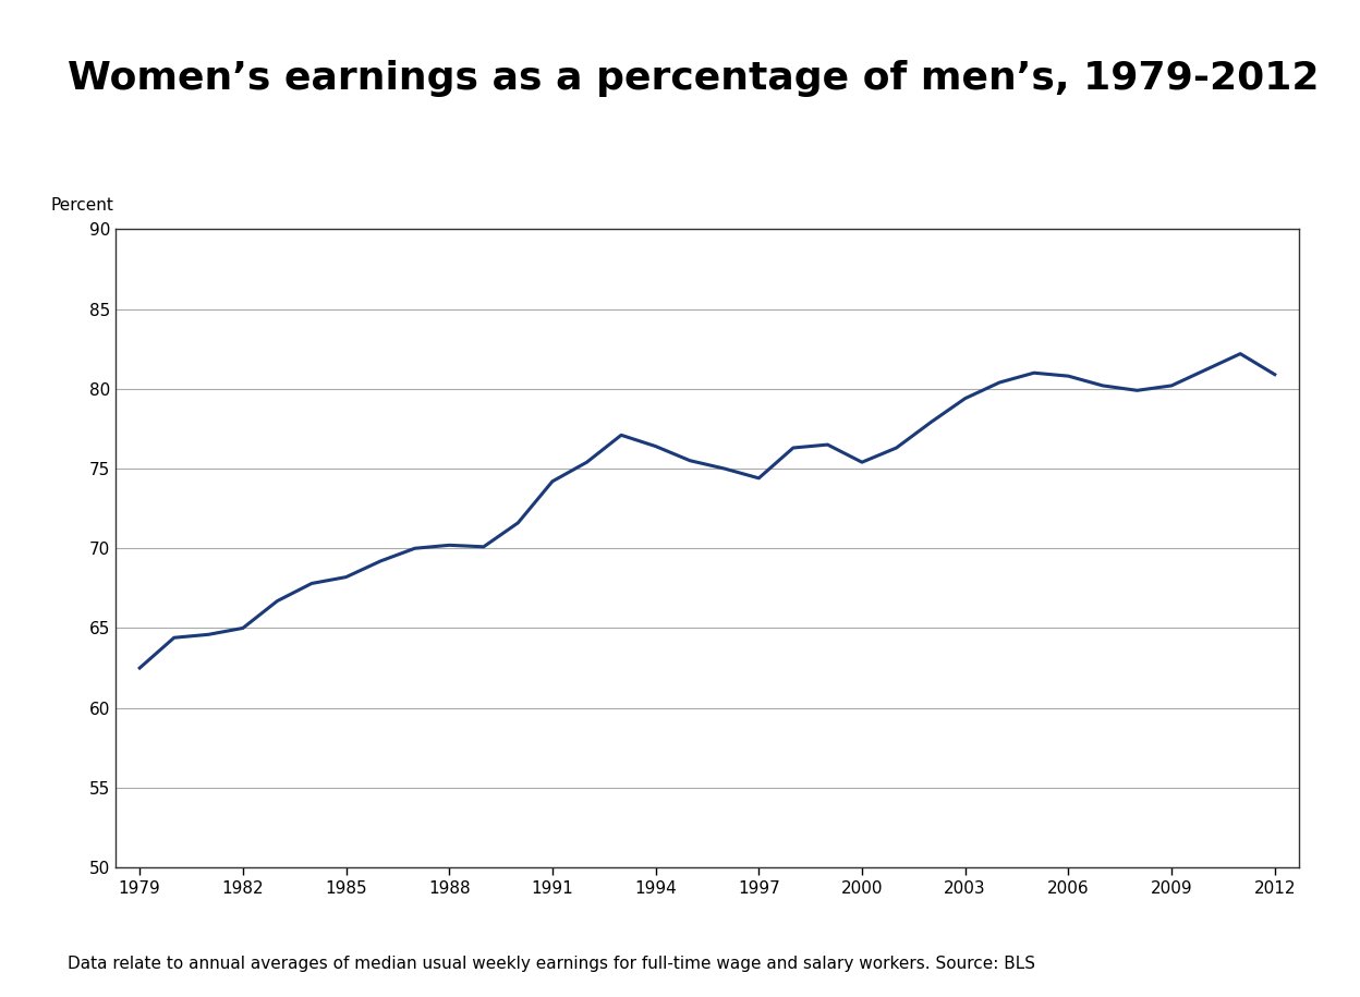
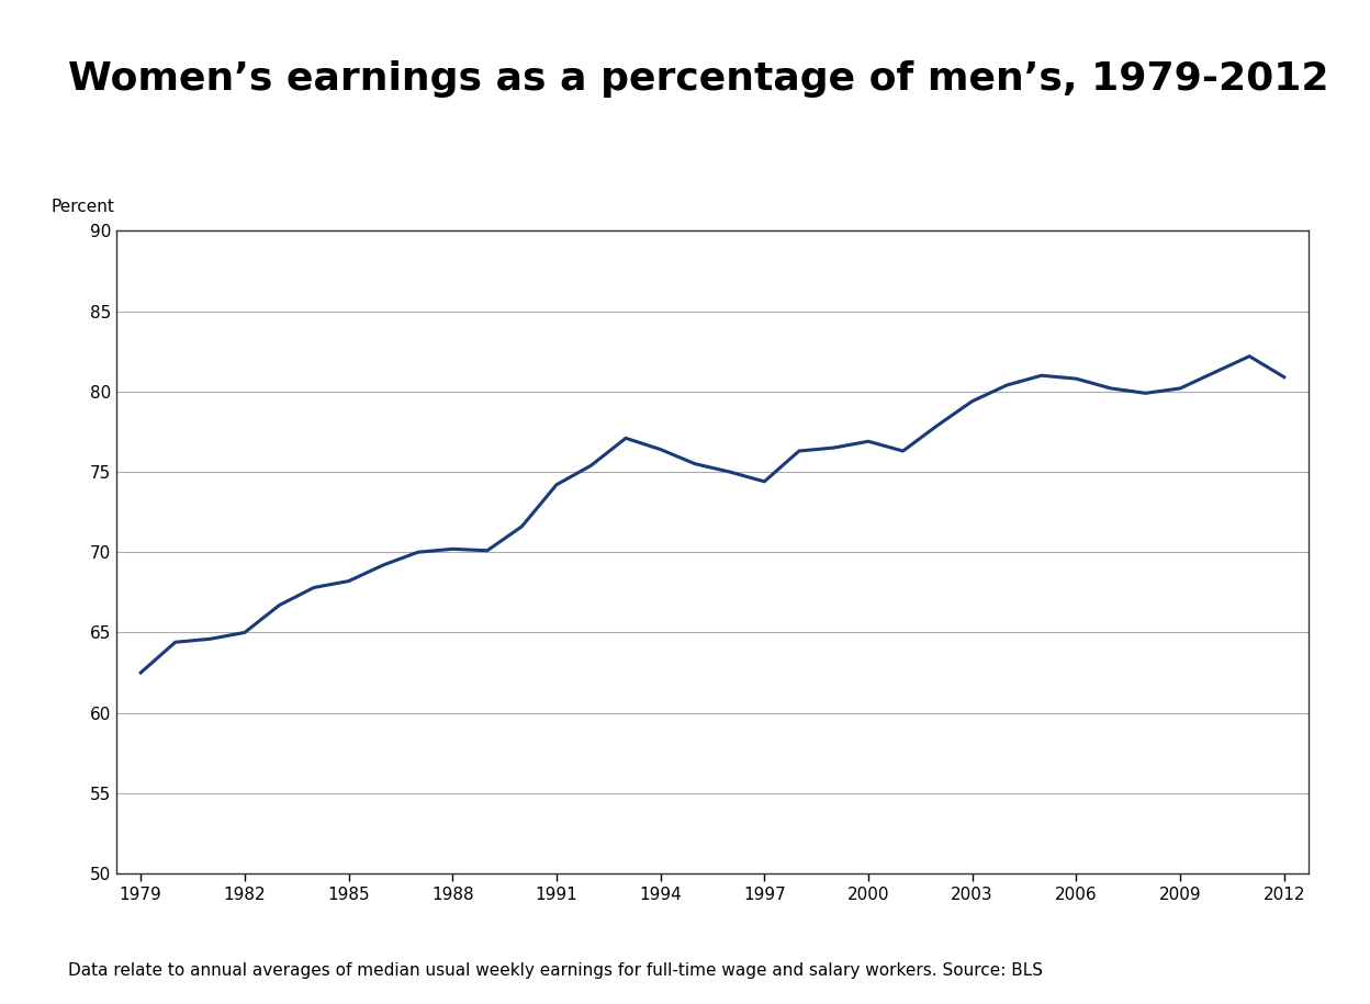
2000: 75.4 -> 76.9
